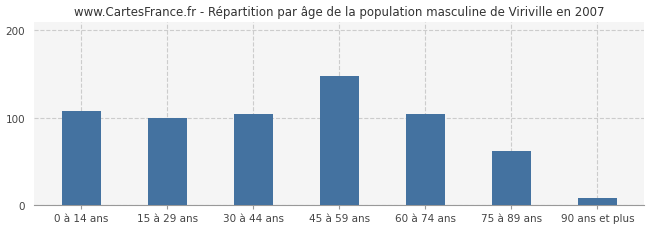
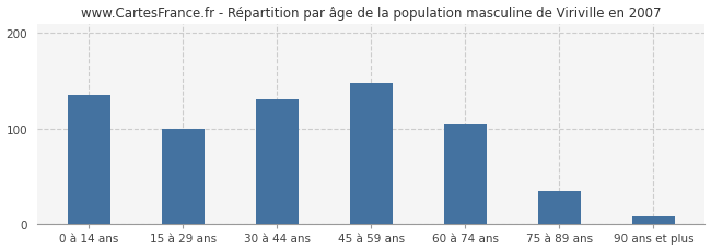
0 à 14 ans: 108 -> 135
30 à 44 ans: 104 -> 130
75 à 89 ans: 62 -> 35
